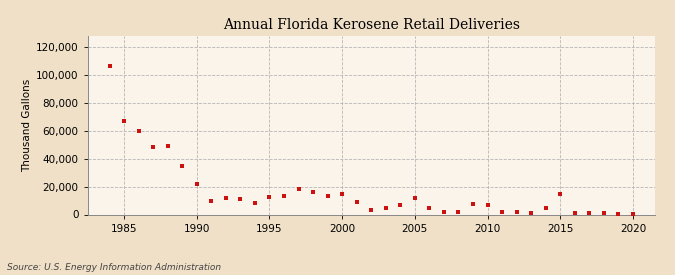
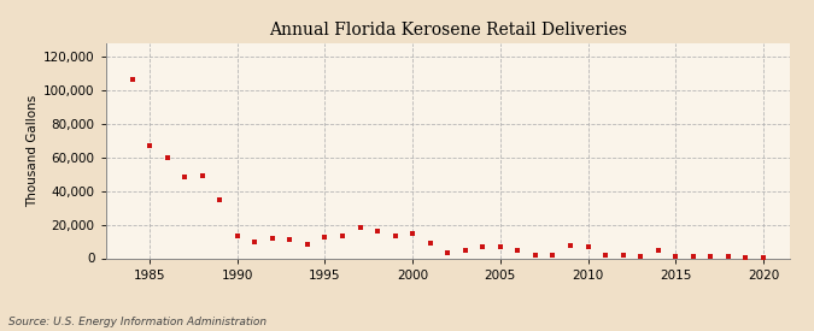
1990: 22,000 -> 13,000
2005: 12,000 -> 7,000
2015: 15,000 -> 1,000
